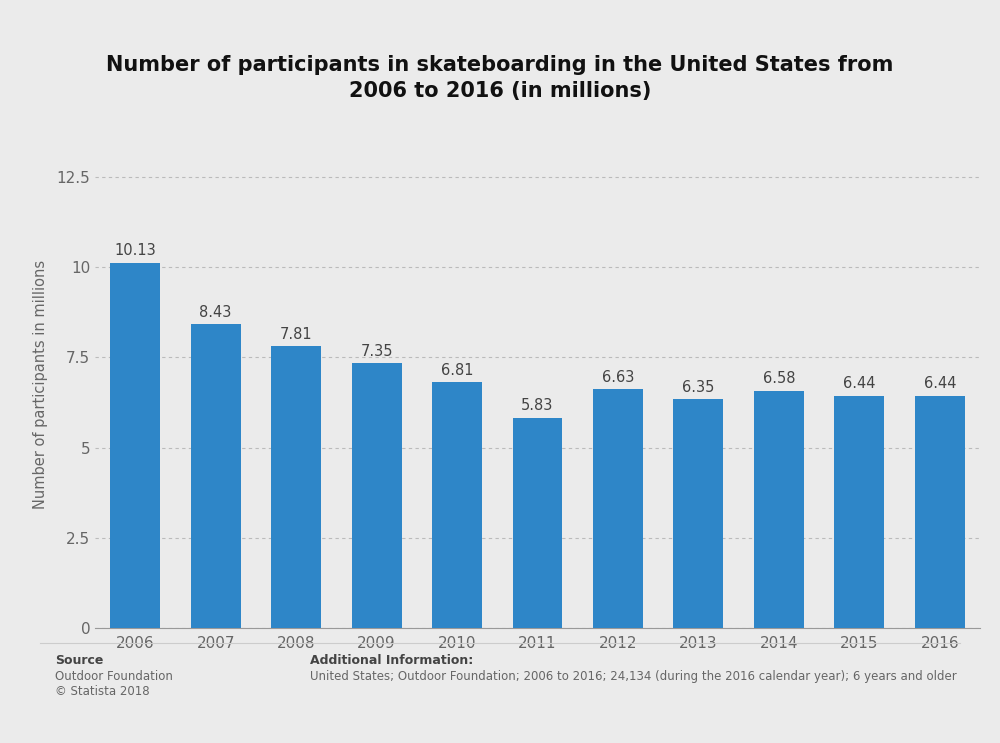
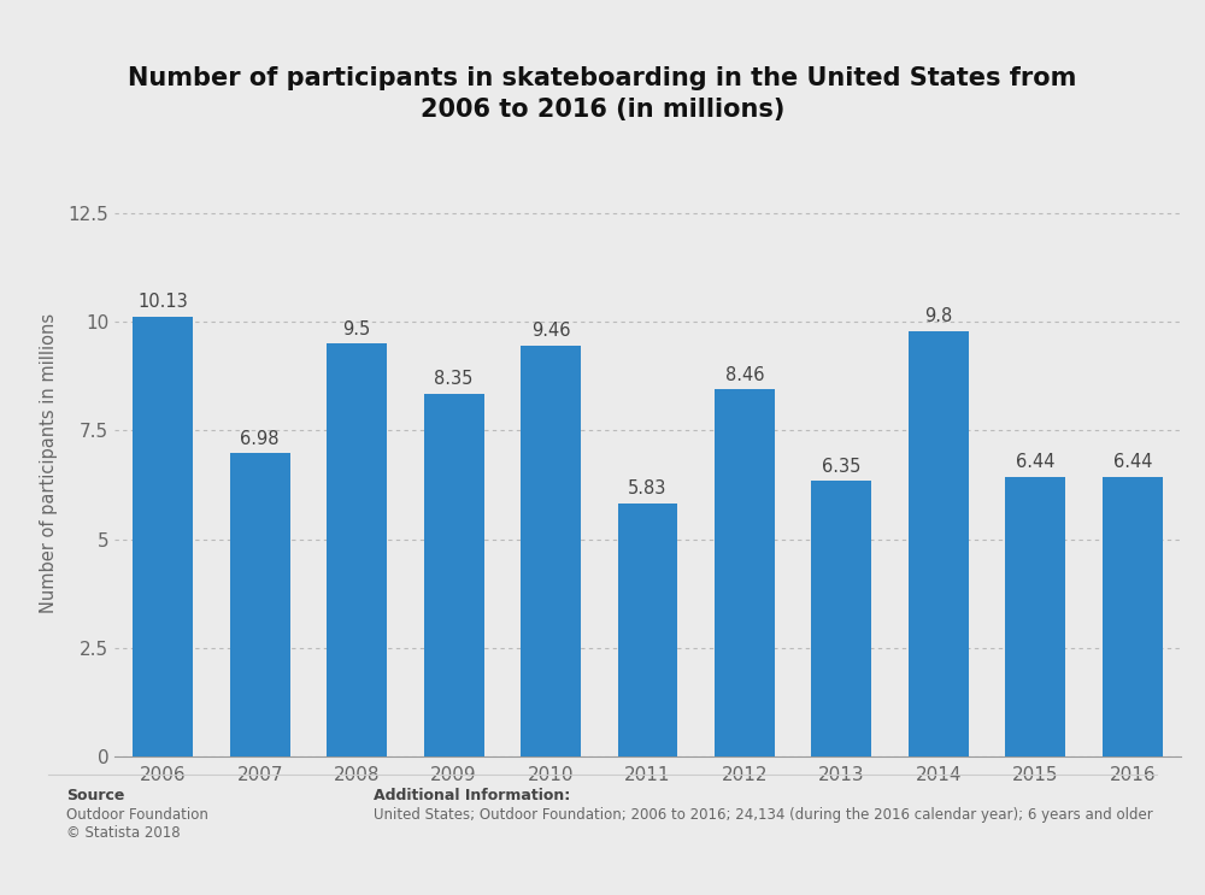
2007: 8.43 -> 6.98
2008: 7.81 -> 9.5
2009: 7.35 -> 8.35
2010: 6.81 -> 9.46
2012: 6.63 -> 8.46
2014: 6.58 -> 9.8
